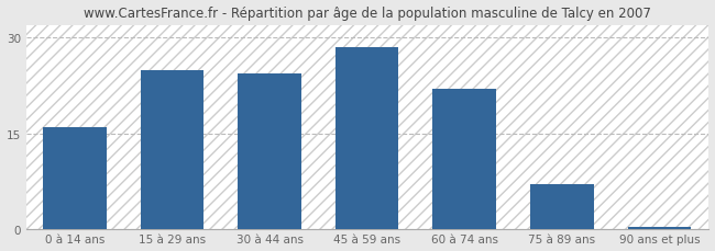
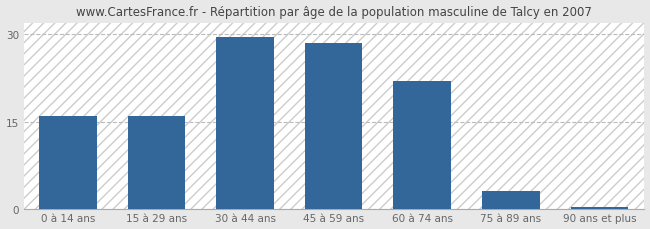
15 à 29 ans: 25.0 -> 16.0
30 à 44 ans: 24.4 -> 29.5
75 à 89 ans: 7.0 -> 3.0
